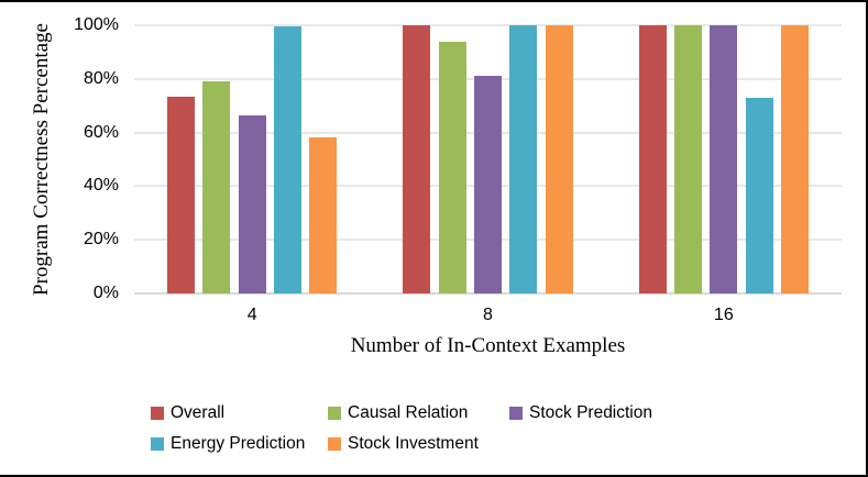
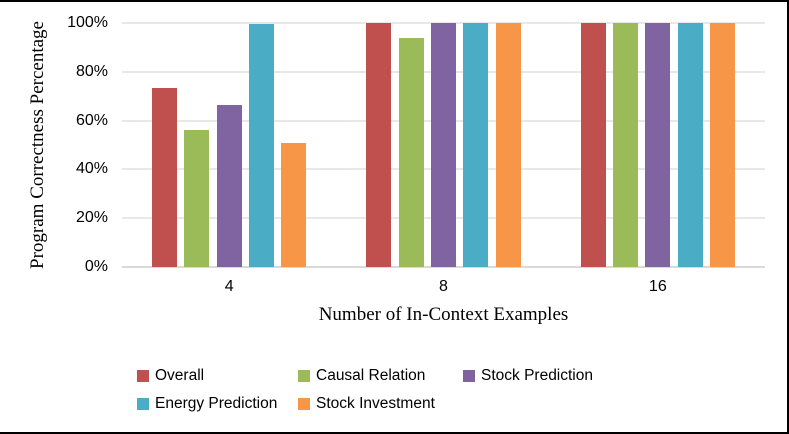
Causal Relation/4: 79% -> 56%
Stock Investment/4: 58% -> 51%
Stock Prediction/8: 81% -> 100%
Energy Prediction/16: 73% -> 100%
